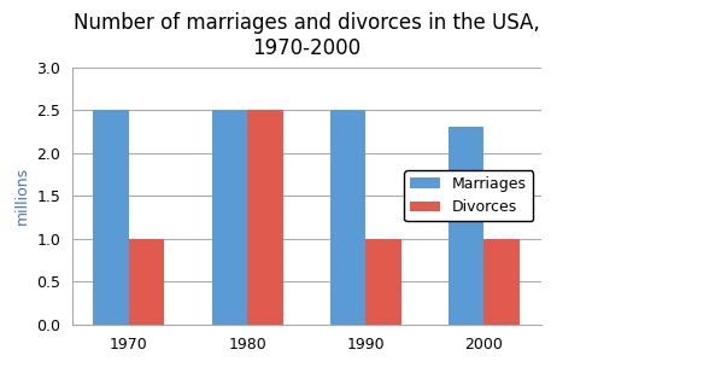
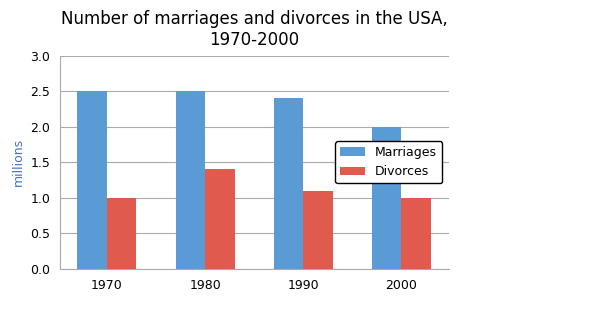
Divorces/1980: 2.5 -> 1.4
Marriages/1990: 2.5 -> 2.4
Divorces/1990: 1.0 -> 1.1
Marriages/2000: 2.3 -> 2.0
